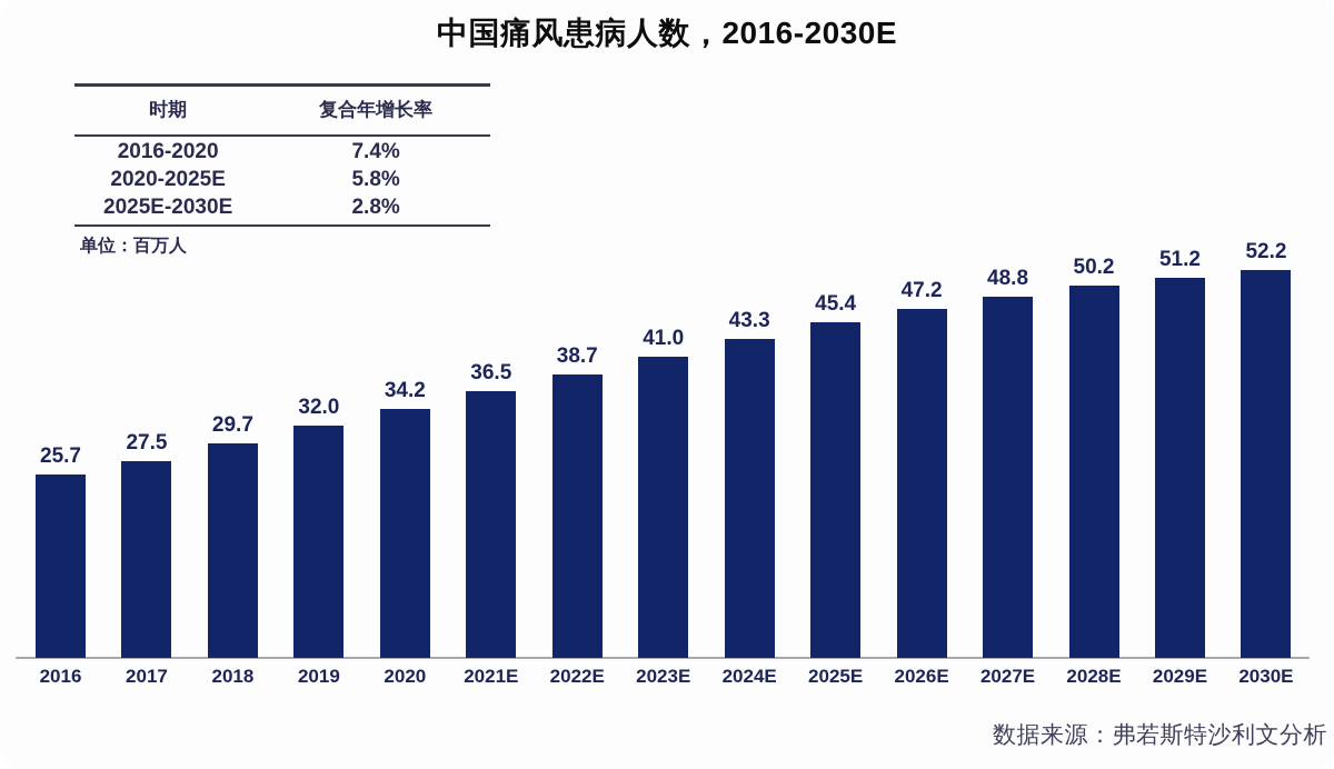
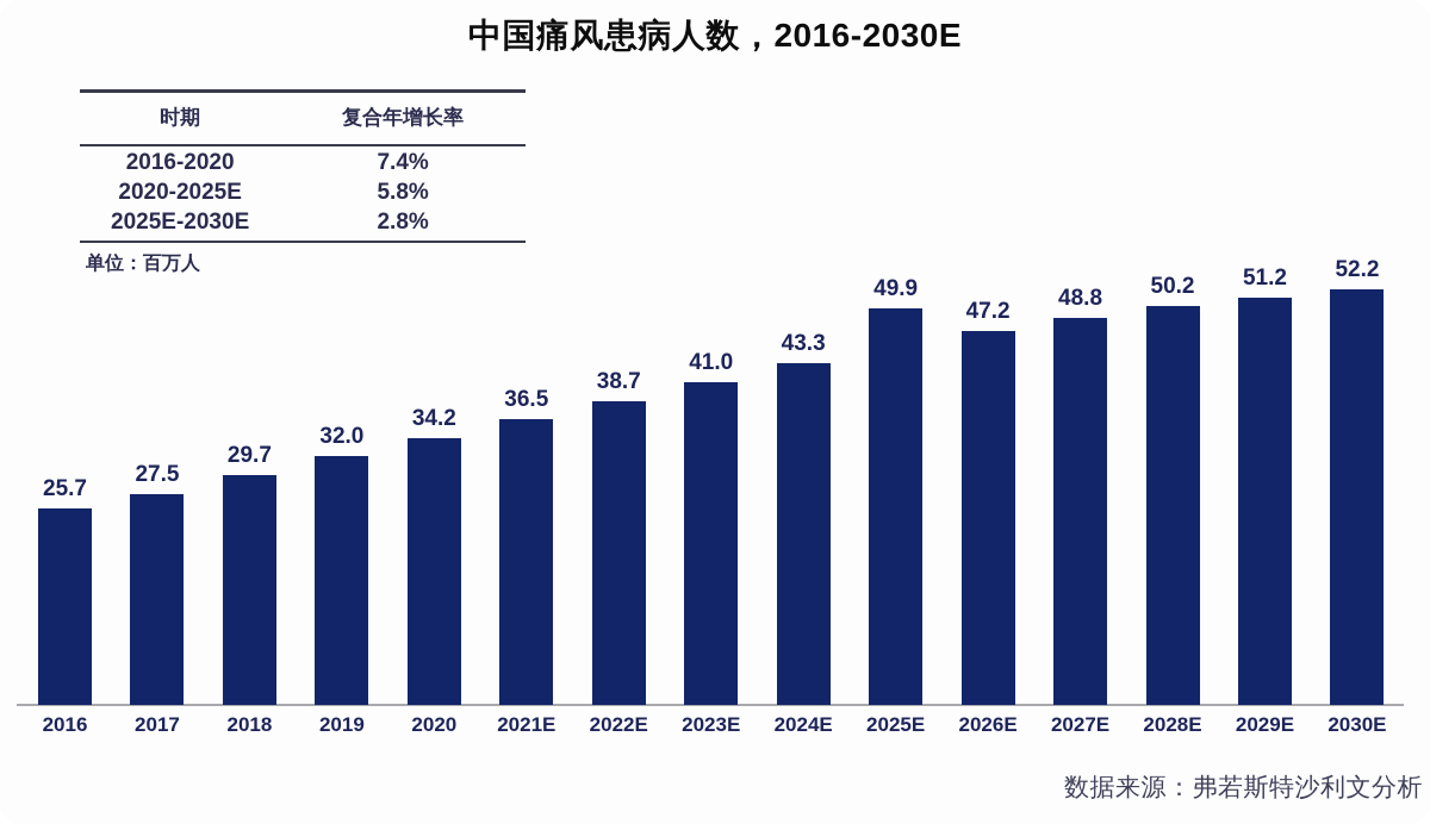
2025E: 45.4 -> 49.9
